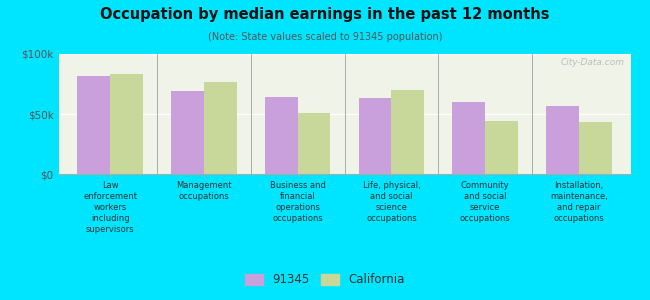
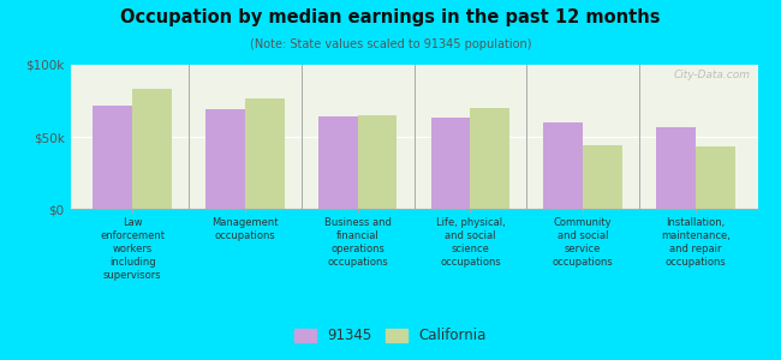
91345/Law enforcement workers including supervisors: $82k -> $72k
California/Business and financial operations occupations: $51k -> $65k
